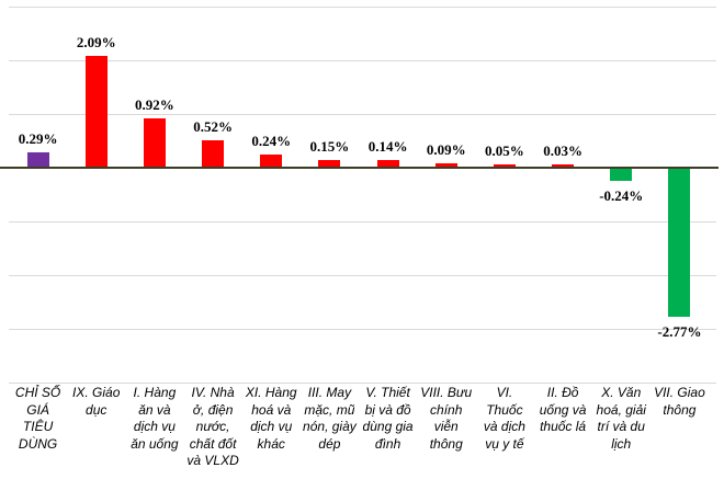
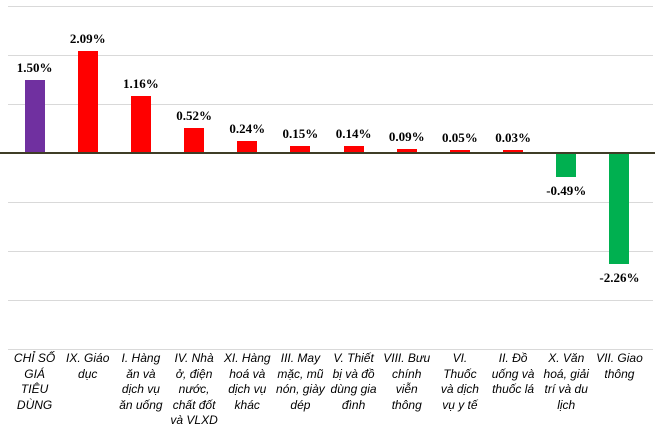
CHỈ SỐ GIÁ TIÊU DÙNG: 0.29% -> 1.50%
I. Hàng ăn và dịch vụ ăn uống: 0.92% -> 1.16%
X. Văn hoá, giải trí và du lịch: -0.24% -> -0.49%
VII. Giao thông: -2.77% -> -2.26%
